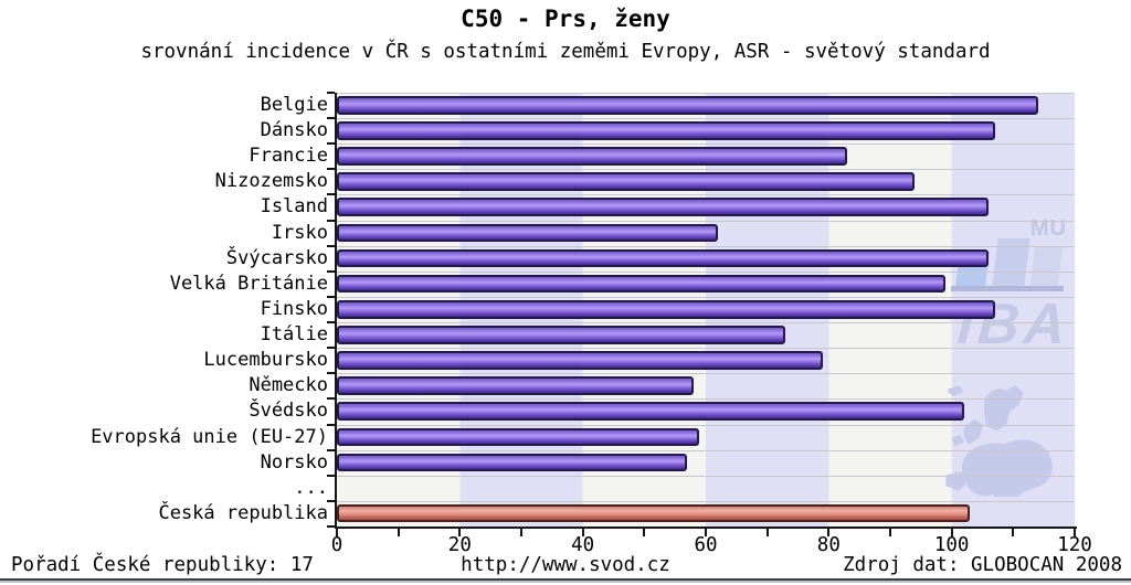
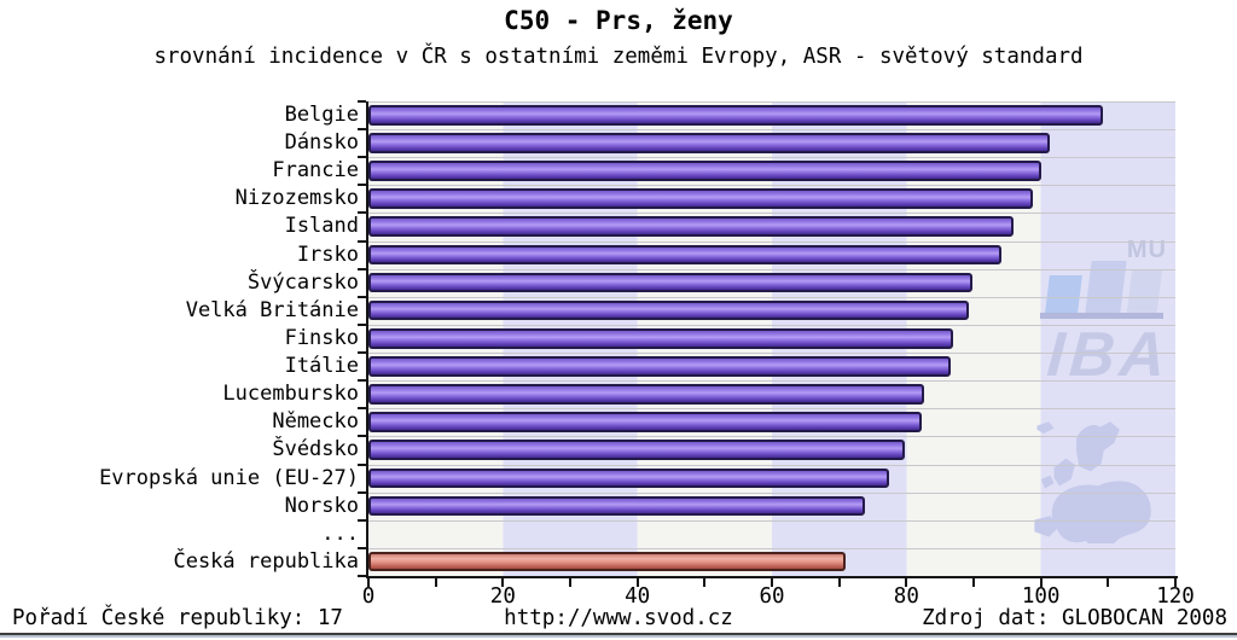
Belgie: 114 -> 109
Dánsko: 107 -> 101
Francie: 83 -> 100
Nizozemsko: 94 -> 99
Island: 106 -> 96
Irsko: 62 -> 94
Švýcarsko: 106 -> 90
Velká Británie: 99 -> 89
Finsko: 107 -> 87
Itálie: 73 -> 87
Lucembursko: 79 -> 83
Německo: 58 -> 82
Švédsko: 102 -> 80
Evropská unie (EU-27): 59 -> 78
Norsko: 57 -> 74
Česká republika: 103 -> 71
